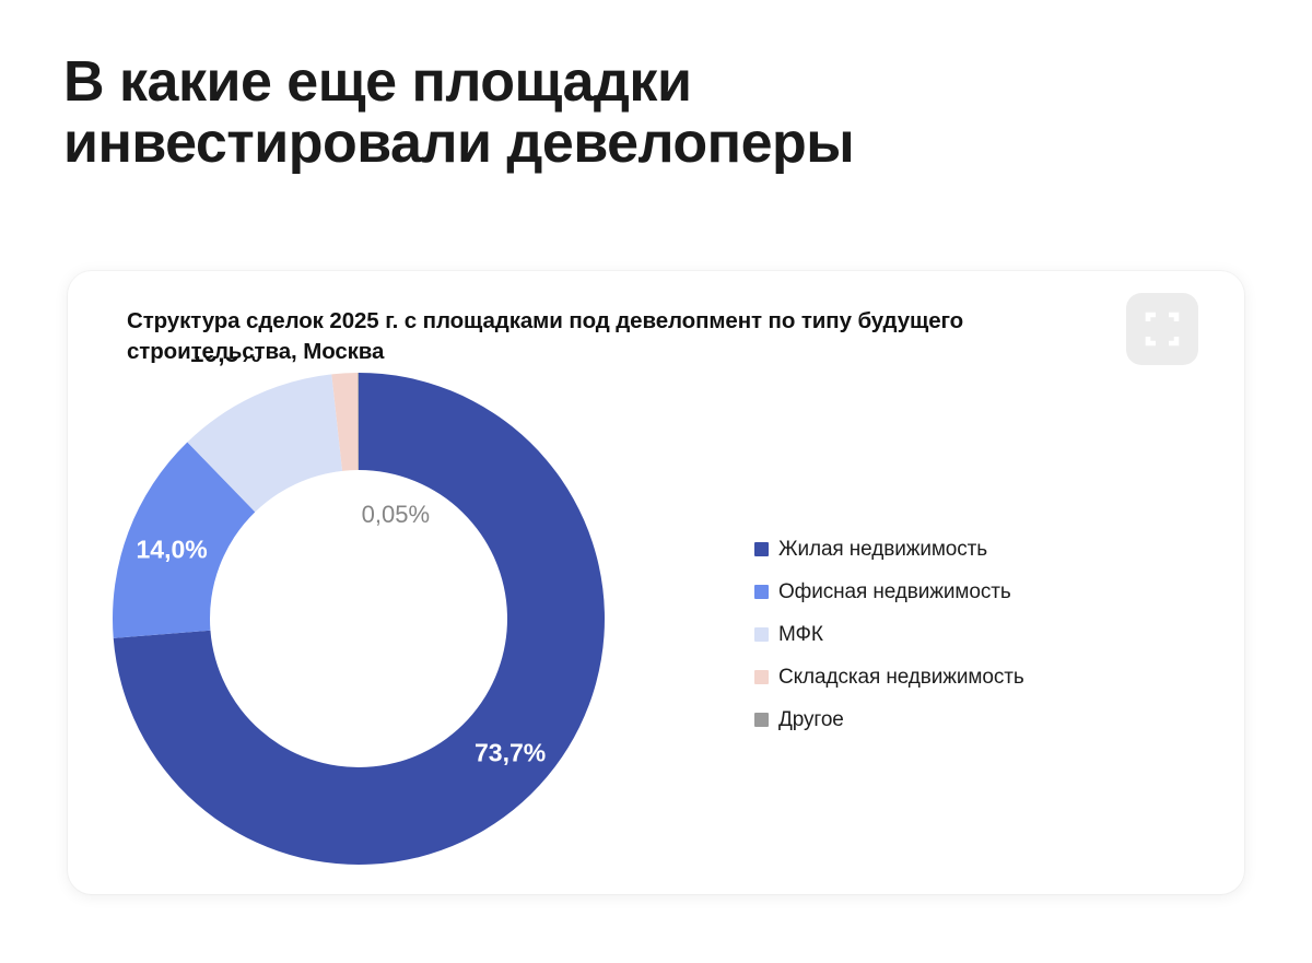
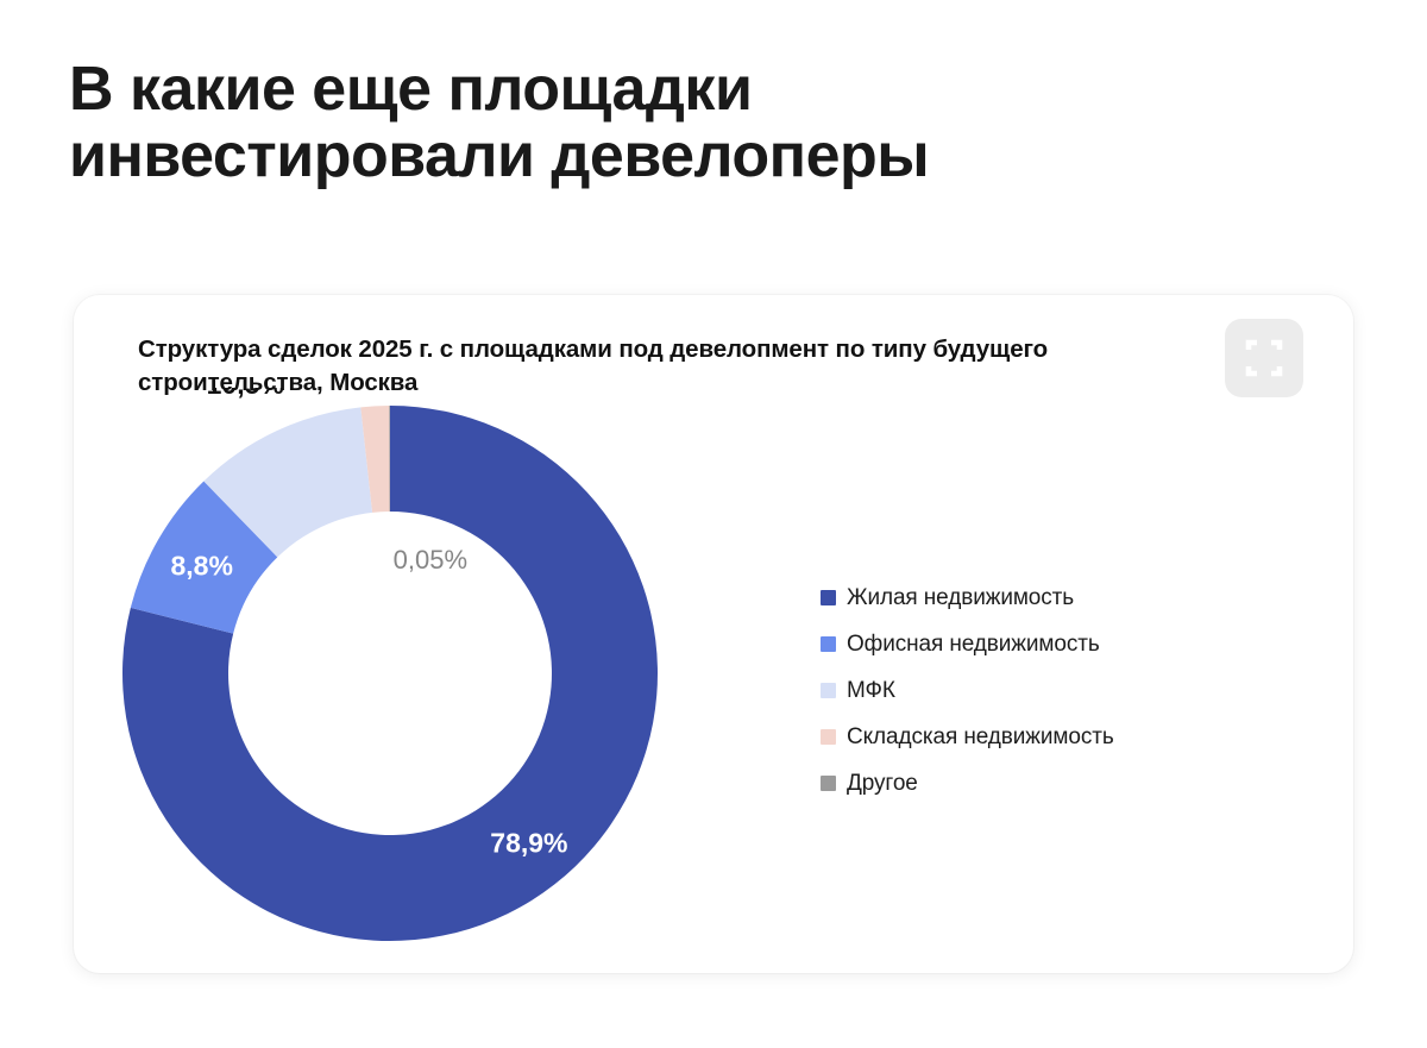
Жилая недвижимость: 73,7% -> 78,9%
Офисная недвижимость: 14,0% -> 8,8%
